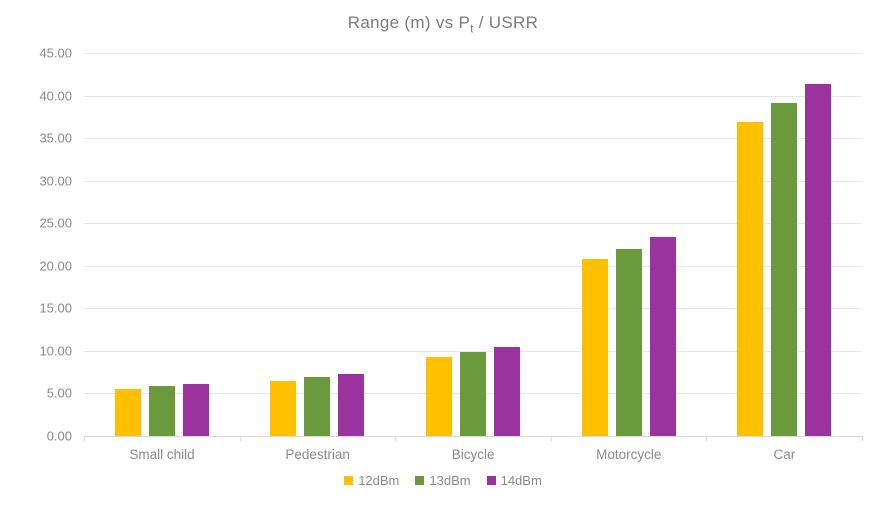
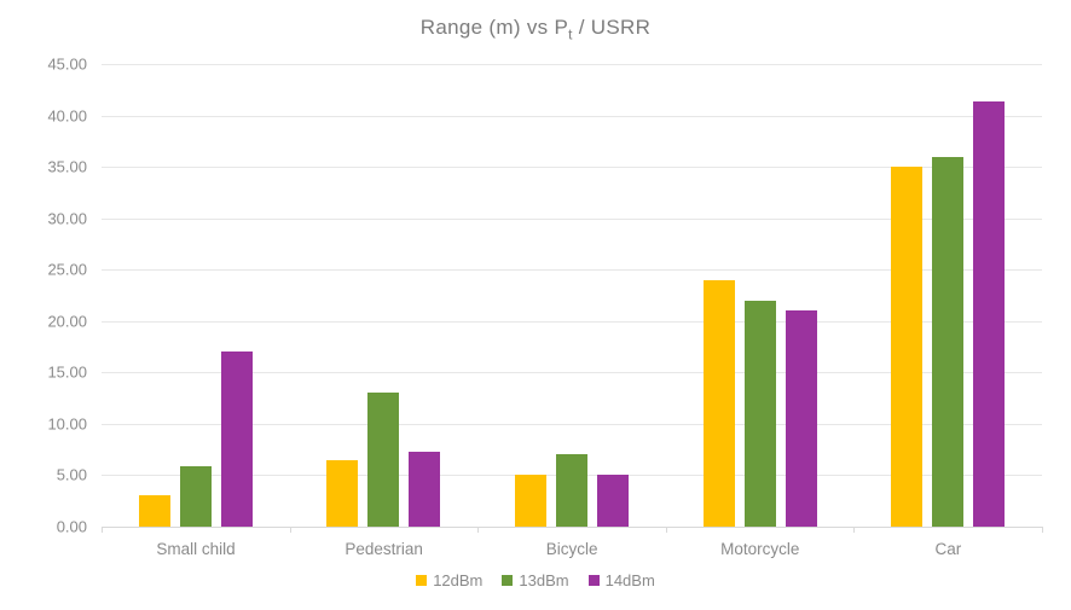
12dBm/Small child: 6 -> 3
14dBm/Small child: 6 -> 17
13dBm/Pedestrian: 7 -> 13
12dBm/Bicycle: 9 -> 5
13dBm/Bicycle: 10 -> 7
14dBm/Bicycle: 10 -> 5
12dBm/Motorcycle: 21 -> 24
14dBm/Motorcycle: 23 -> 21
12dBm/Car: 37 -> 35
13dBm/Car: 39 -> 36
